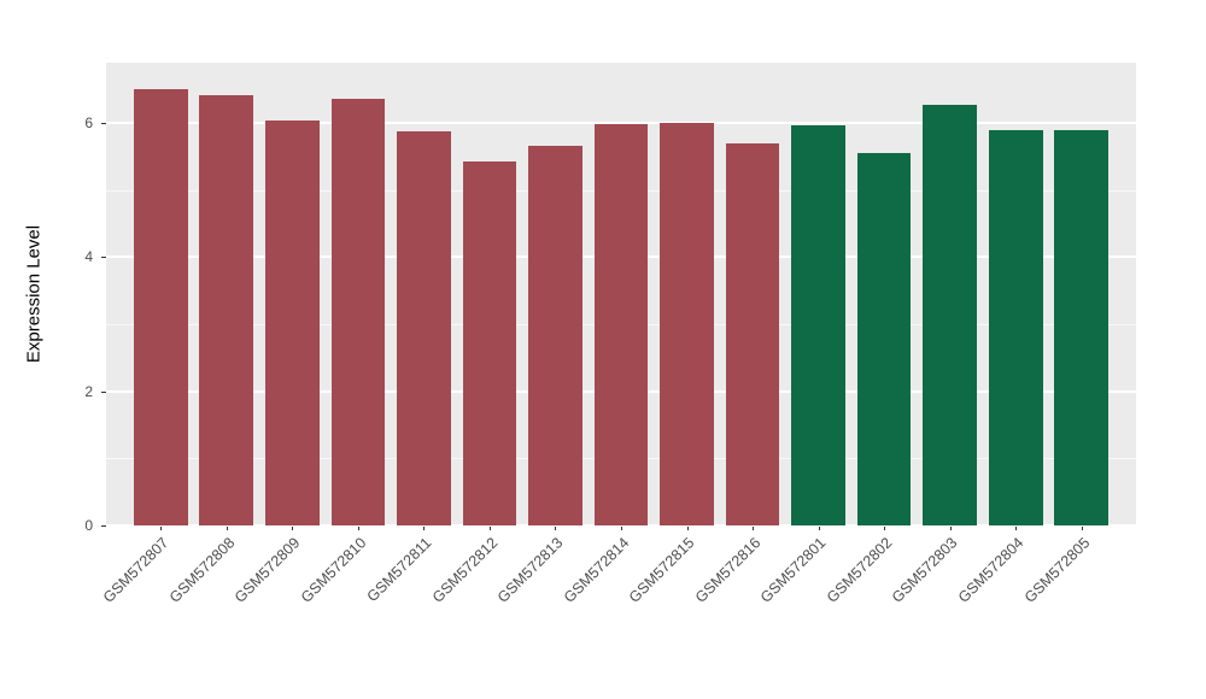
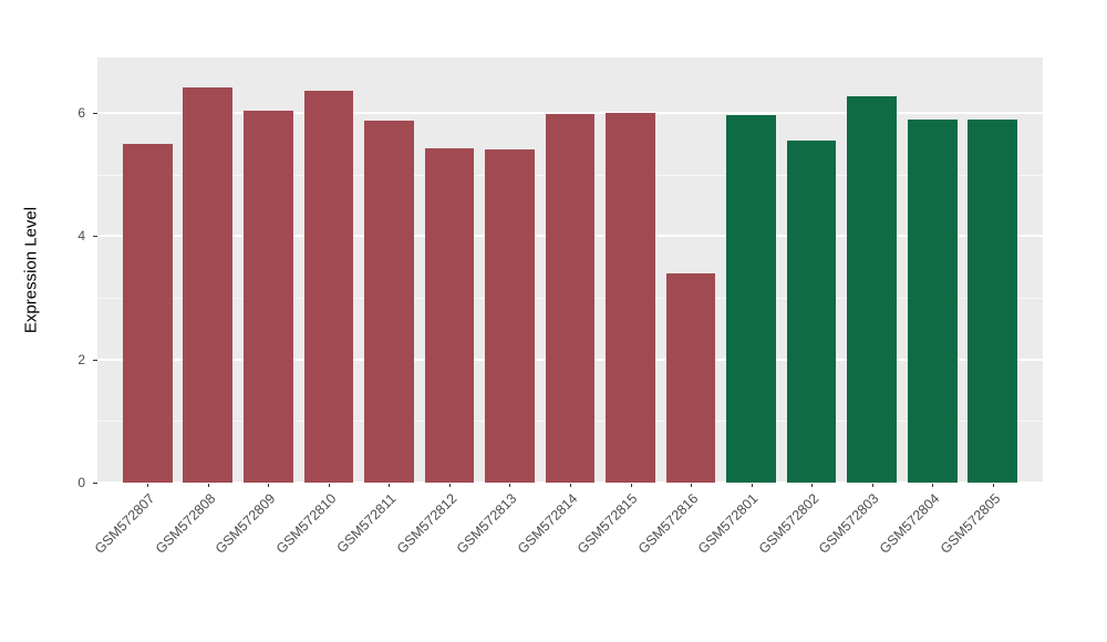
GSM572807: 6.5 -> 5.5
GSM572813: 5.7 -> 5.4
GSM572816: 5.7 -> 3.4
